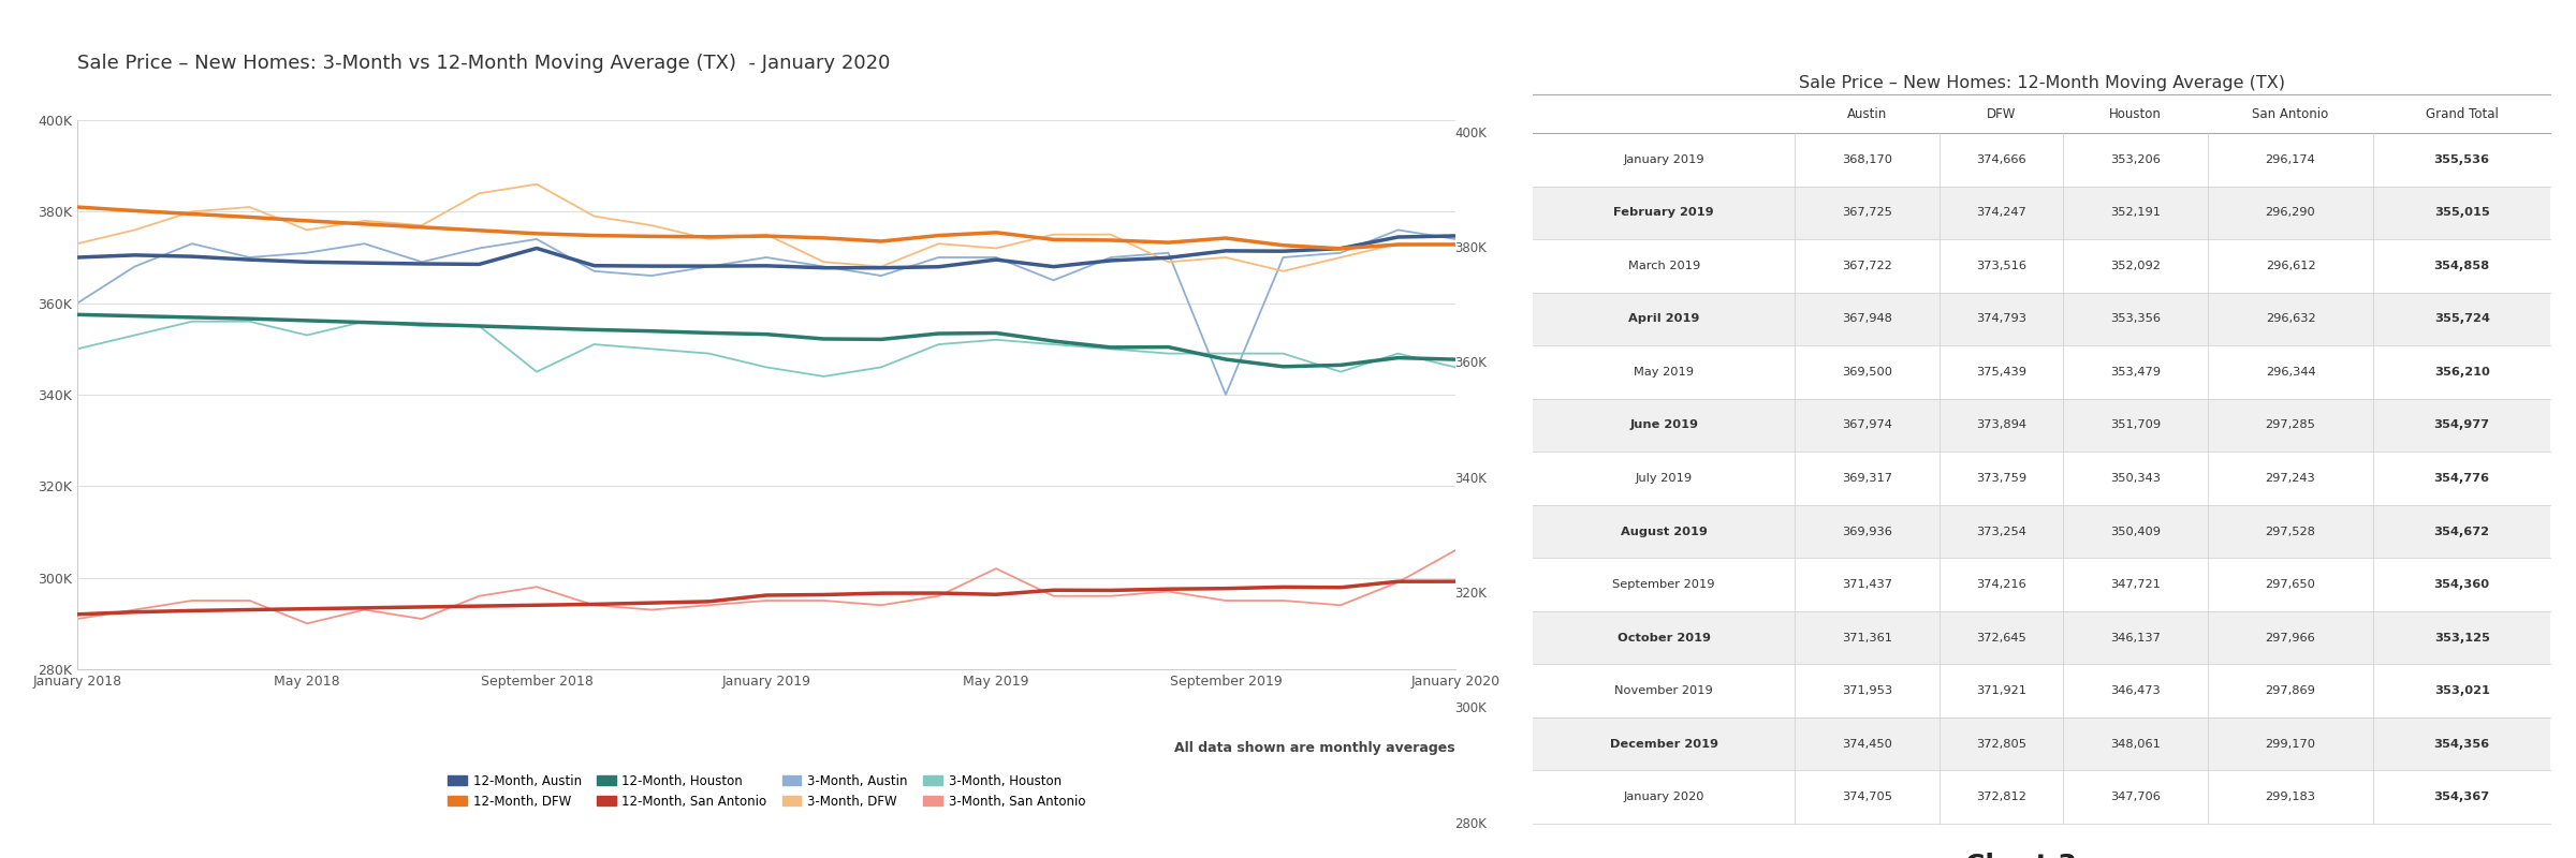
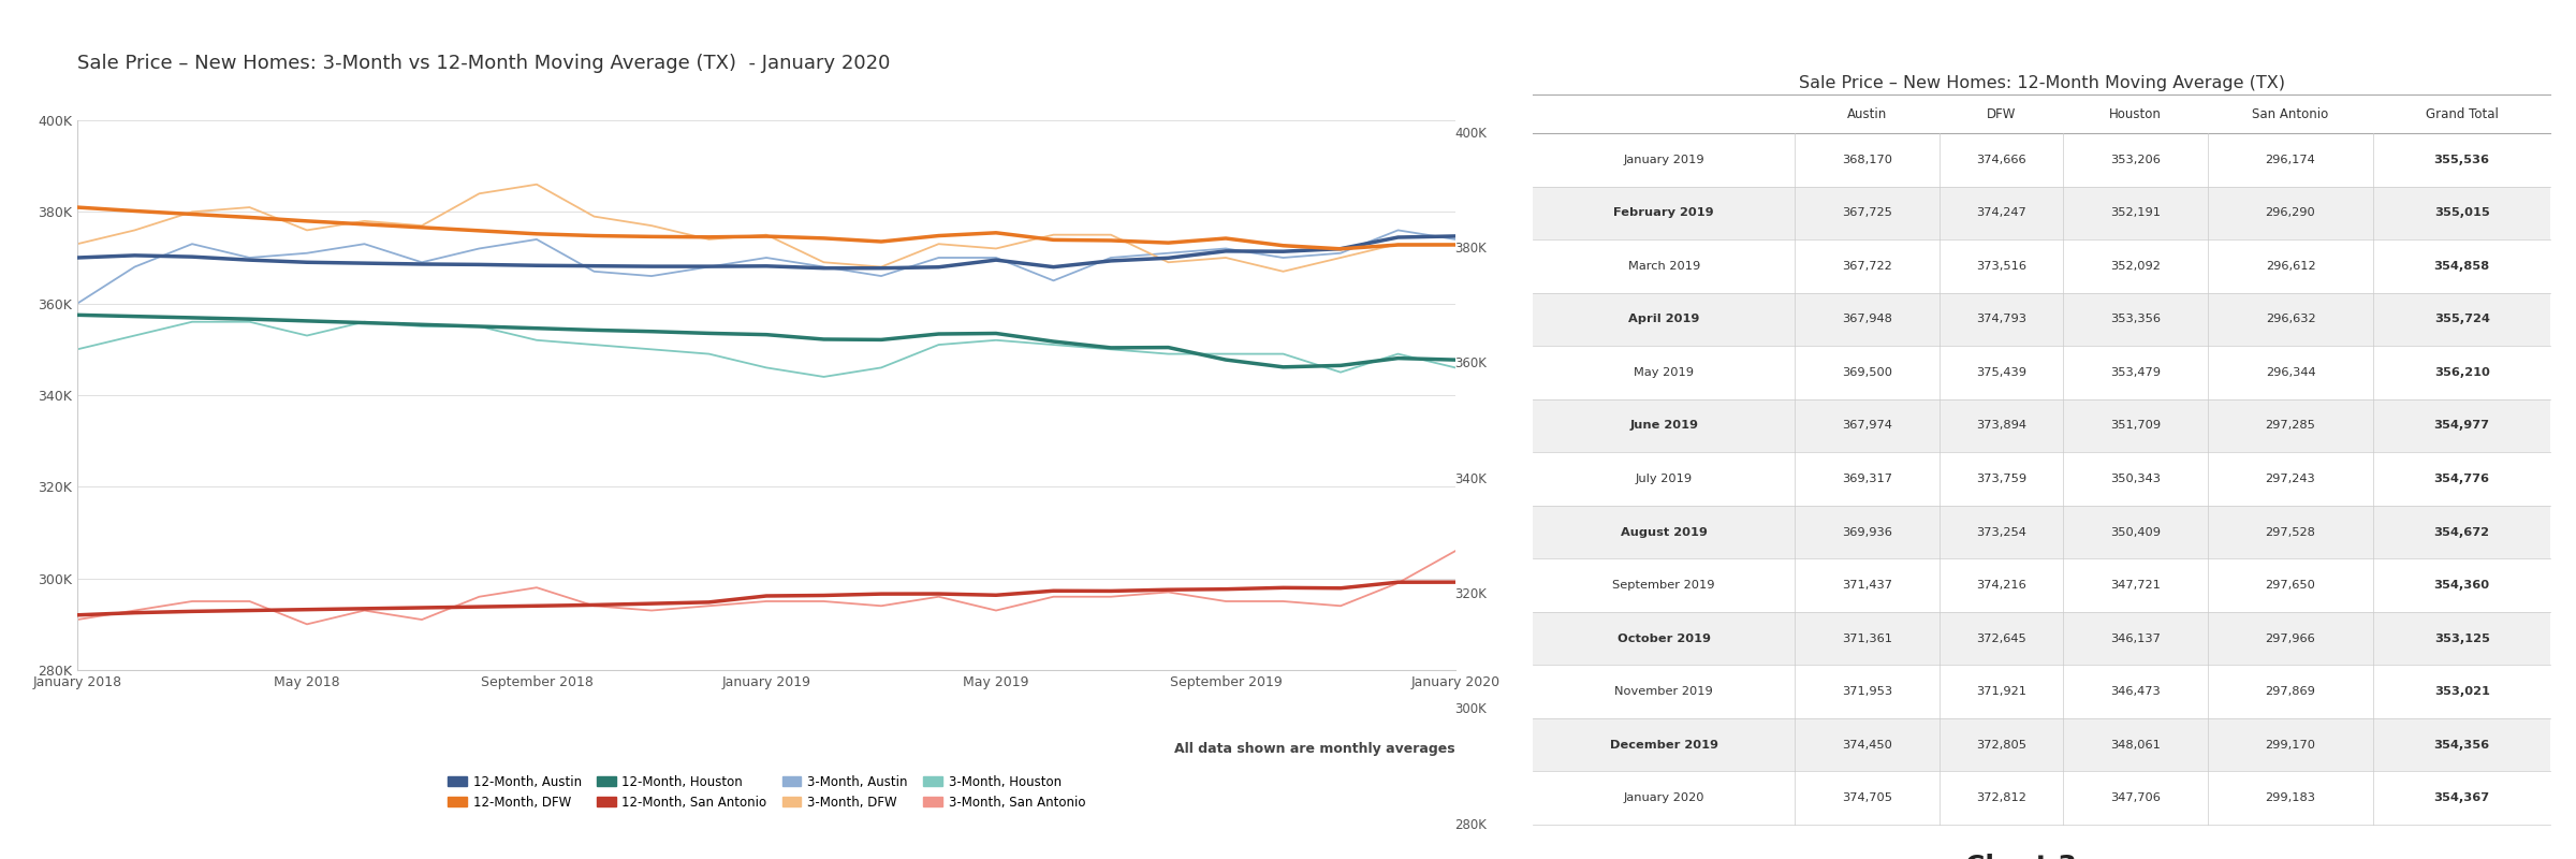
12-Month, Austin/September 2018: 372.0K -> 368.3K
3-Month, Houston/September 2018: 345K -> 352K
3-Month, San Antonio/May 2019: 302K -> 293K
3-Month, Austin/September 2019: 340K -> 372K
